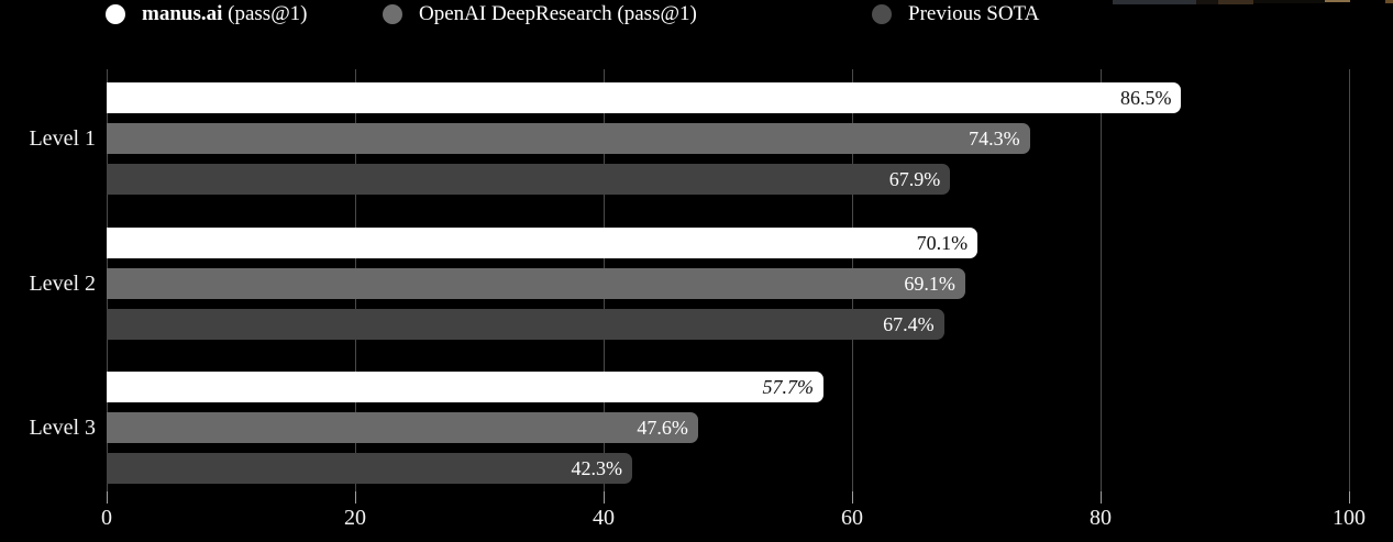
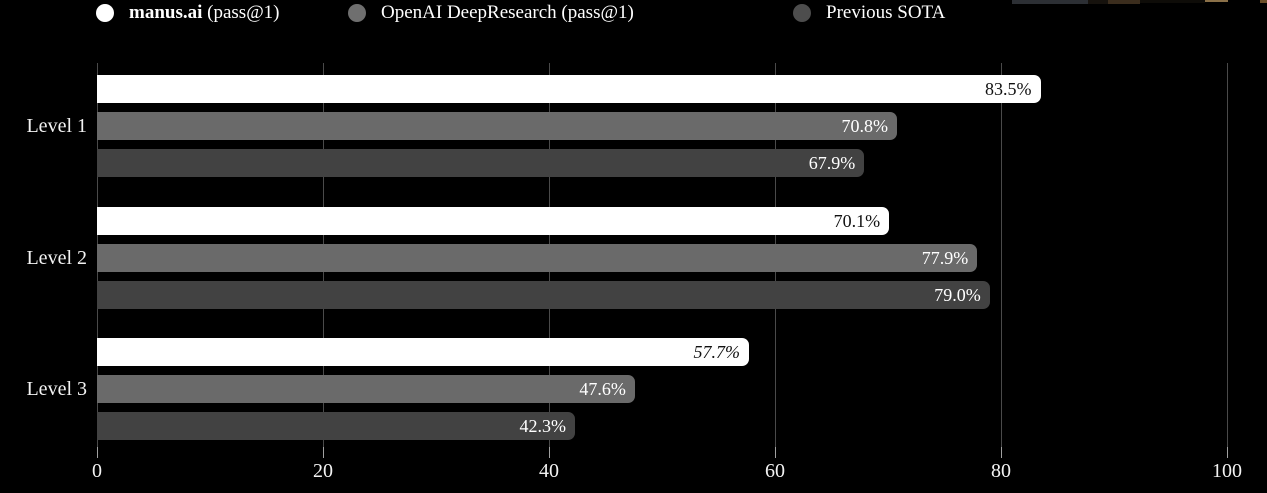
manus.ai (pass@1)/Level 1: 86.5% -> 83.5%
OpenAI DeepResearch (pass@1)/Level 1: 74.3% -> 70.8%
OpenAI DeepResearch (pass@1)/Level 2: 69.1% -> 77.9%
Previous SOTA/Level 2: 67.4% -> 79.0%
